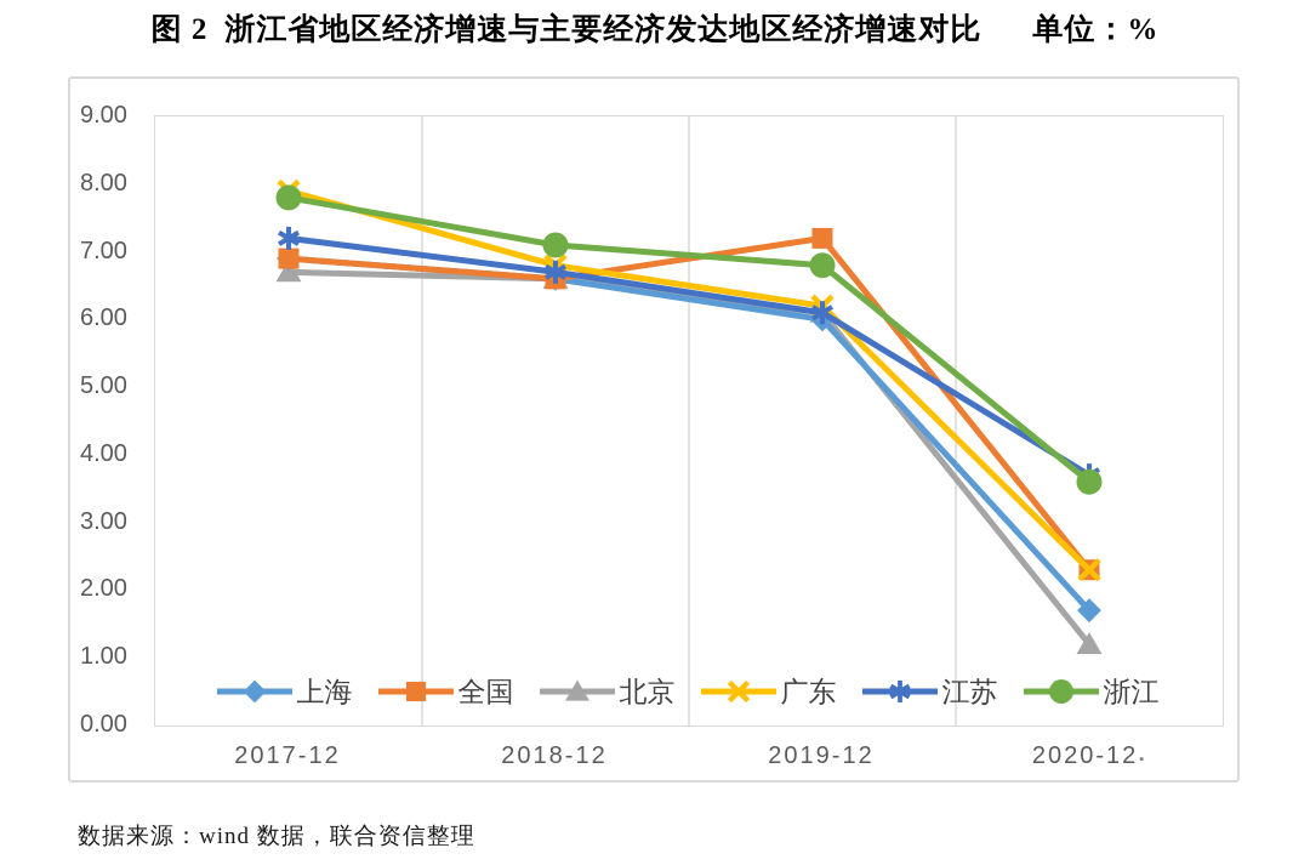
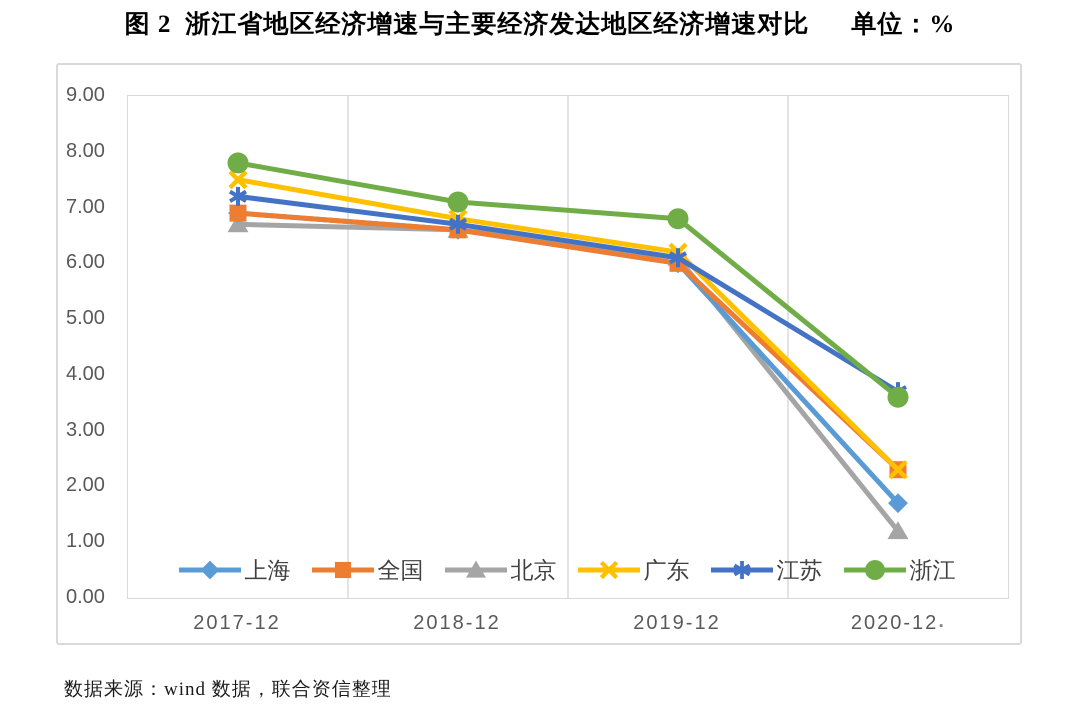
广东/2017-12: 7.9 -> 7.5
全国/2019-12: 7.2 -> 6.0
